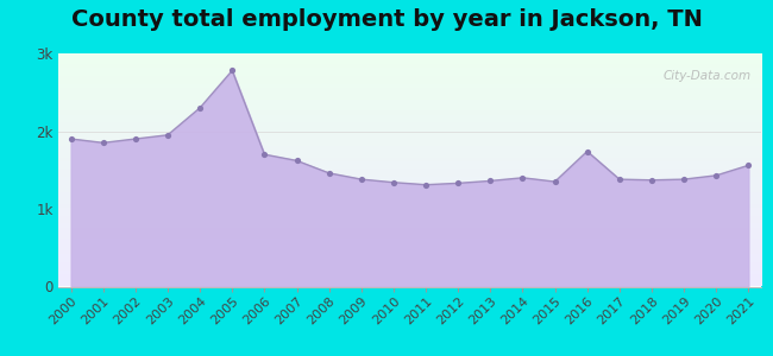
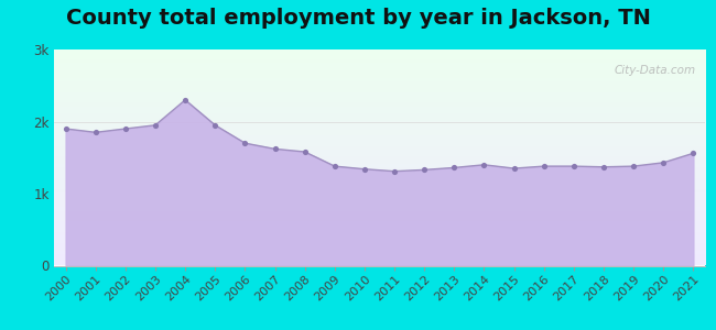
2005: 2.78k -> 1.95k
2008: 1.46k -> 1.58k
2016: 1.74k -> 1.38k
